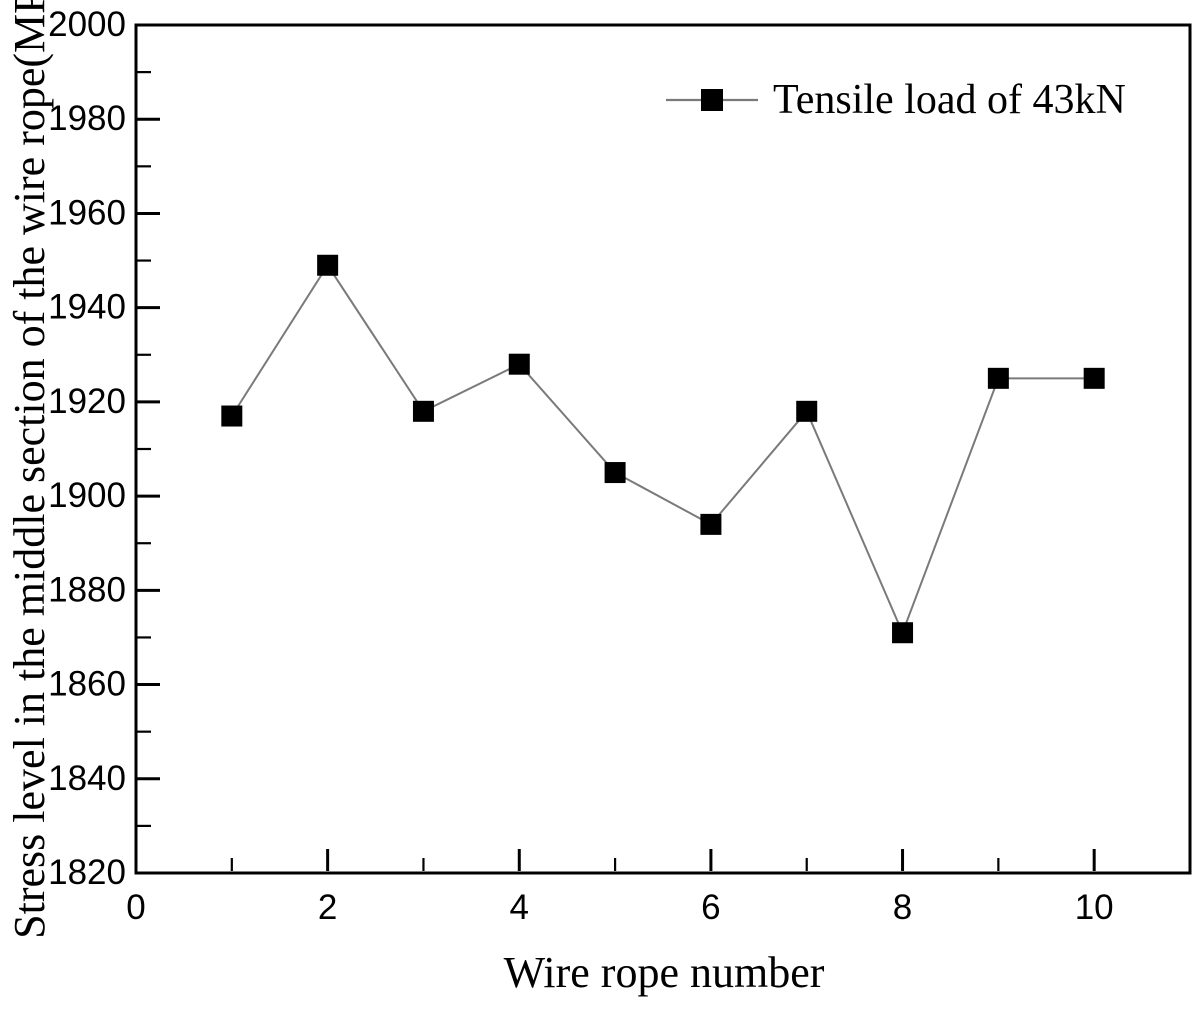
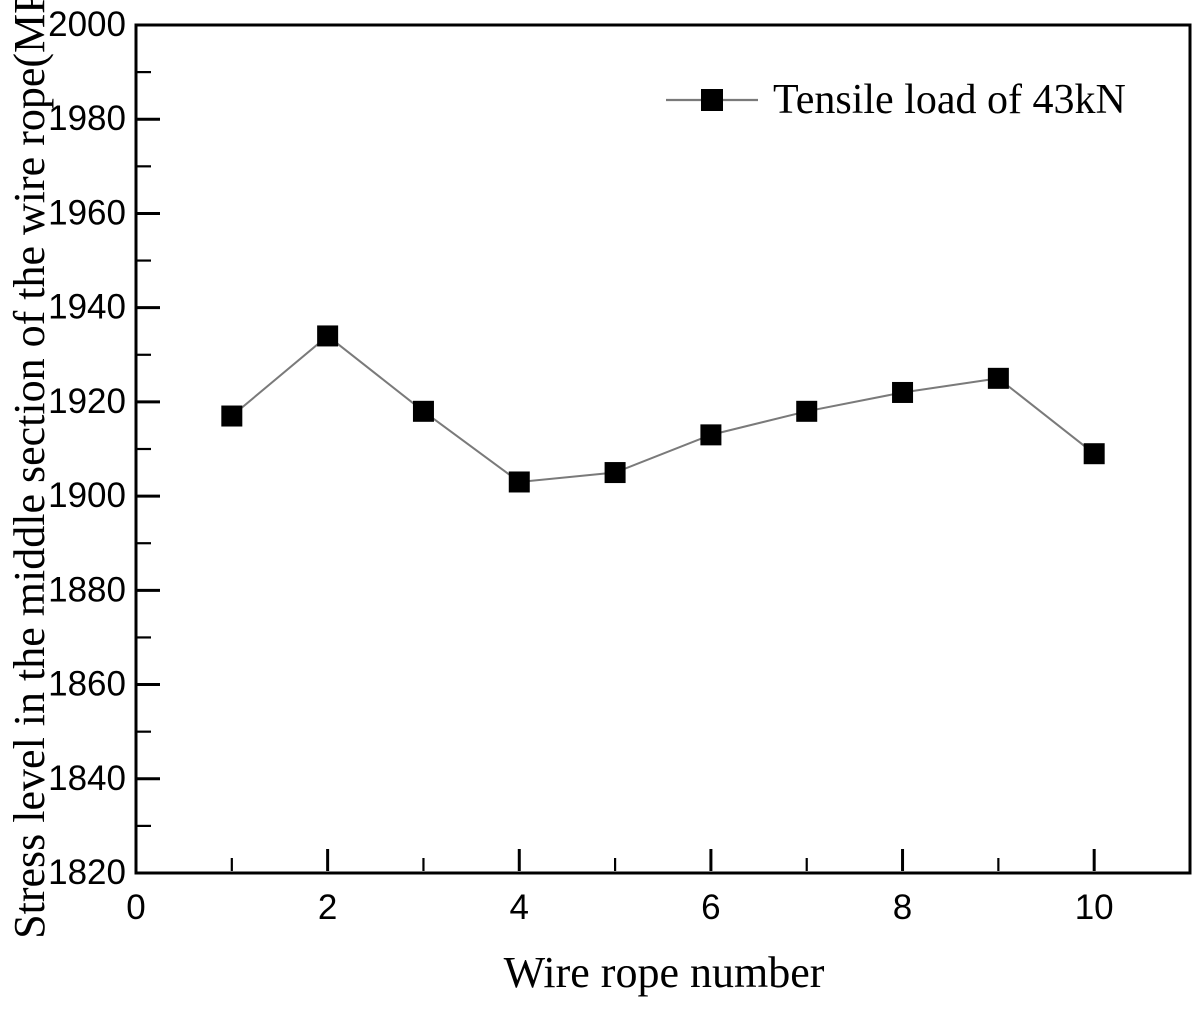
2: 1949 -> 1934
4: 1928 -> 1903
6: 1894 -> 1913
8: 1871 -> 1922
10: 1925 -> 1909
